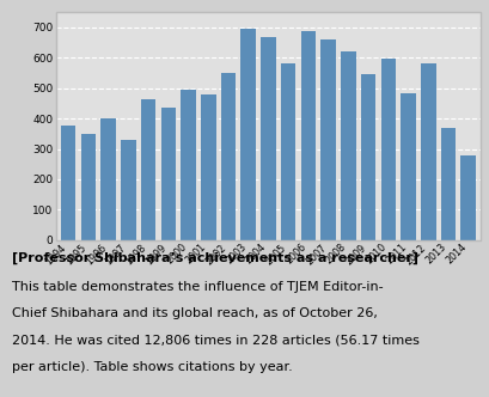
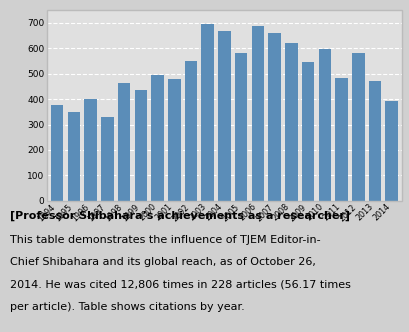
2013: 370 -> 470
2014: 280 -> 393
